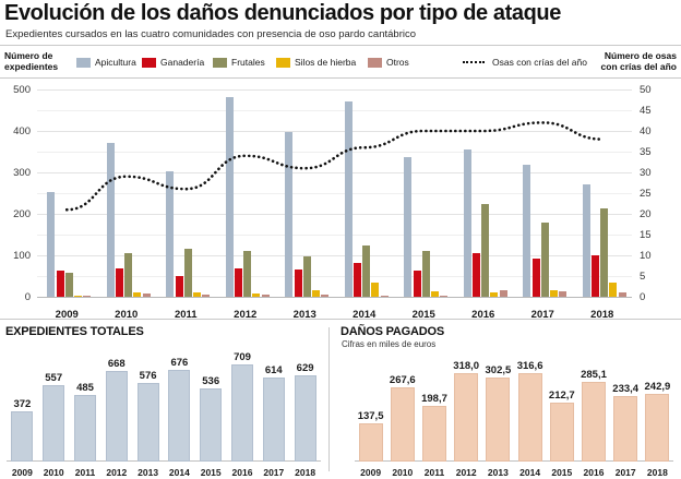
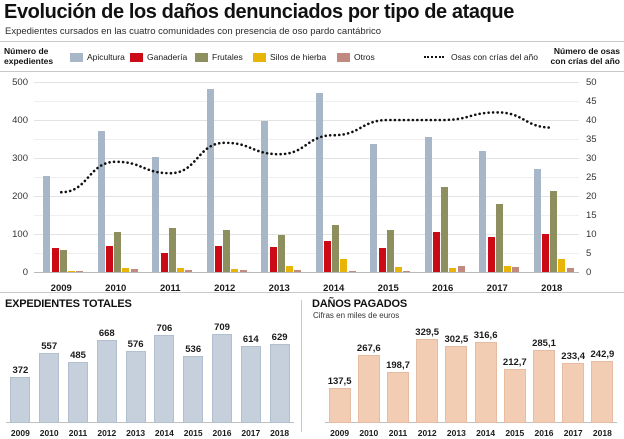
EXPEDIENTES TOTALES/2014: 676 -> 706
DAÑOS PAGADOS/2012: 318,0 -> 329,5
